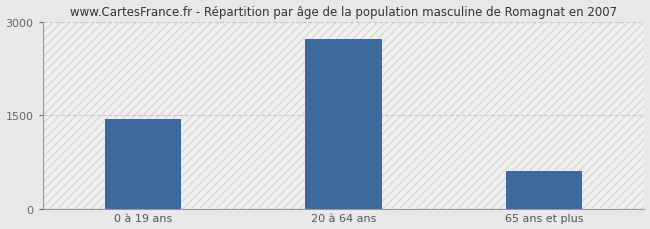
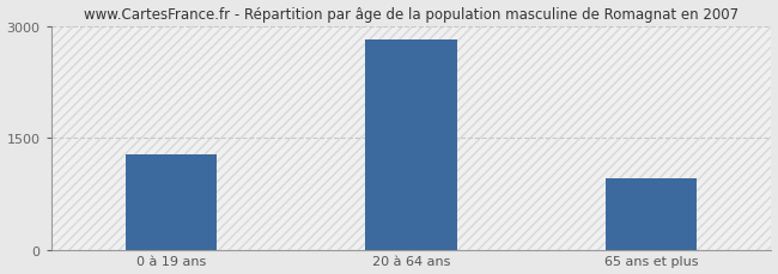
0 à 19 ans: 1440 -> 1270
20 à 64 ans: 2720 -> 2820
65 ans et plus: 600 -> 960
